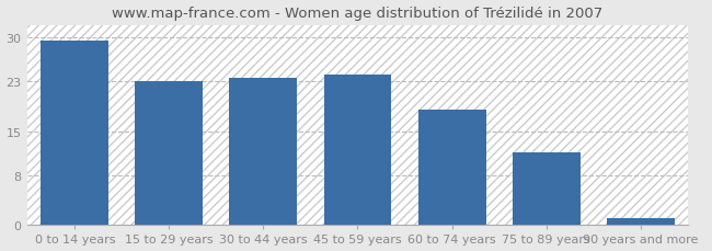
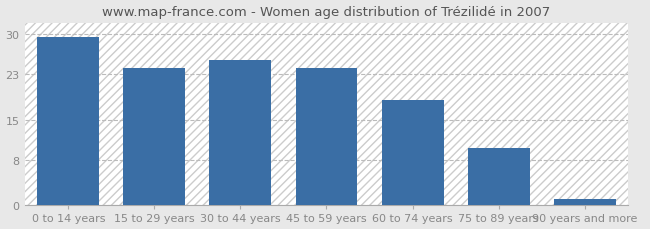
15 to 29 years: 23.0 -> 24.0
30 to 44 years: 23.6 -> 25.5
75 to 89 years: 11.6 -> 10.0
